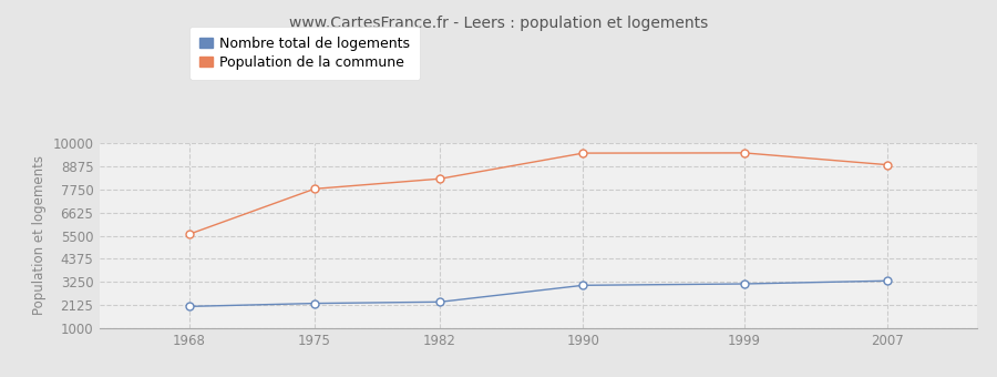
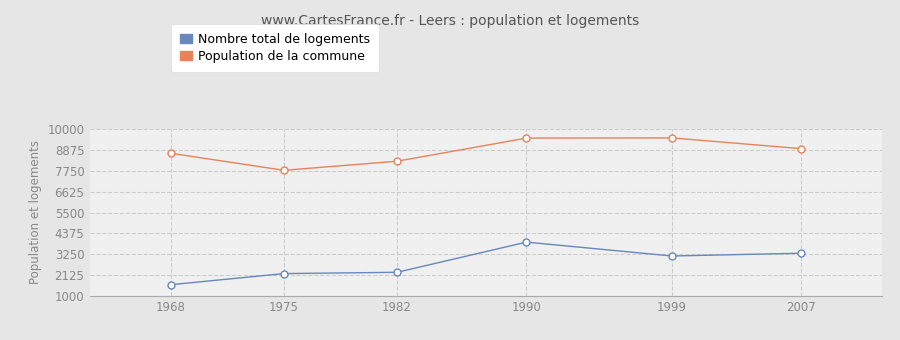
Nombre total de logements/1968: 2000 -> 1600
Population de la commune/1968: 5600 -> 8700
Nombre total de logements/1990: 3100 -> 3900
